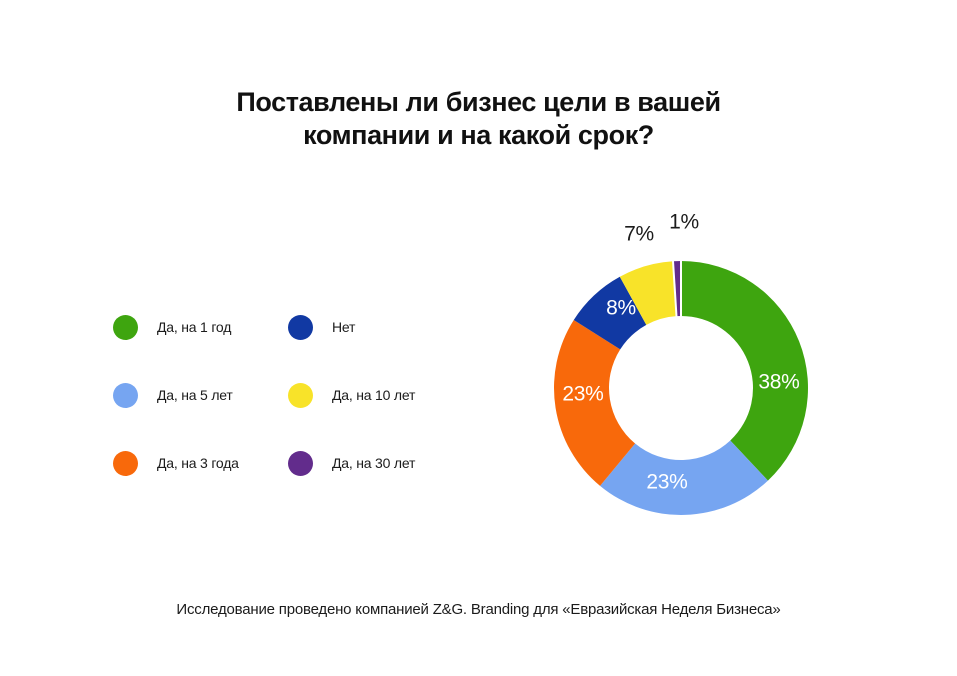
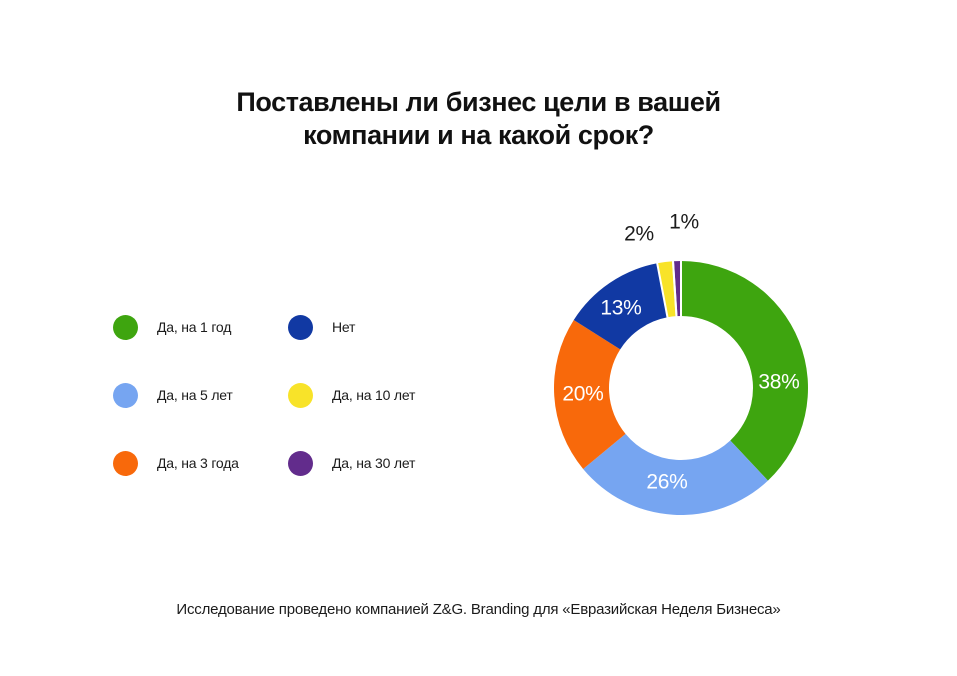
Да, на 5 лет: 23% -> 26%
Да, на 3 года: 23% -> 20%
Нет: 8% -> 13%
Да, на 10 лет: 7% -> 2%
